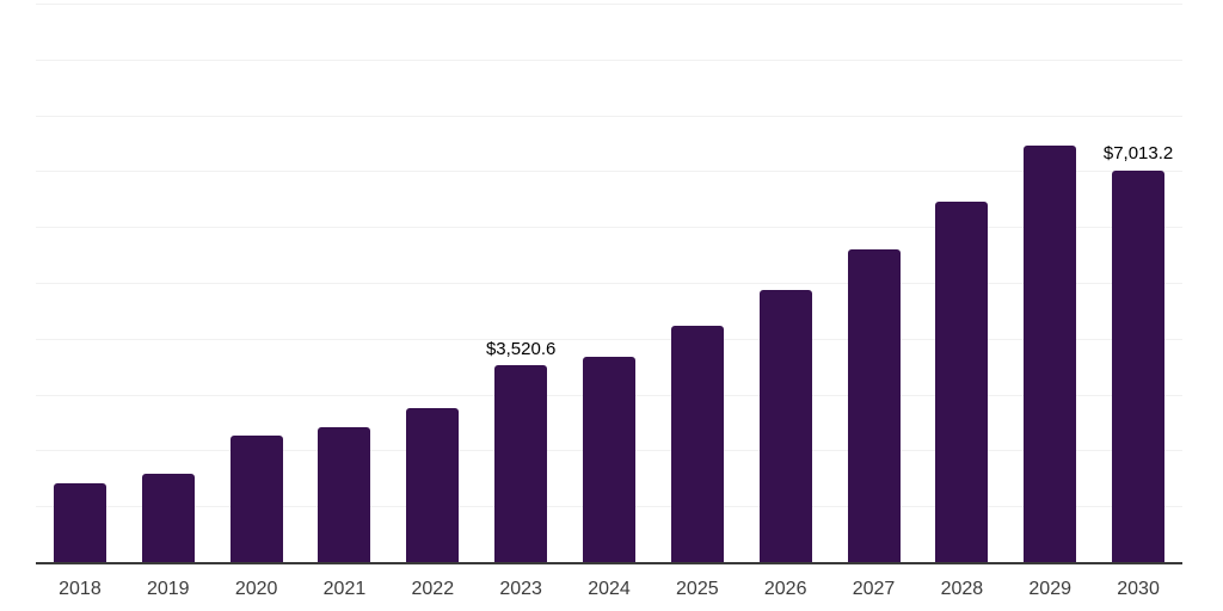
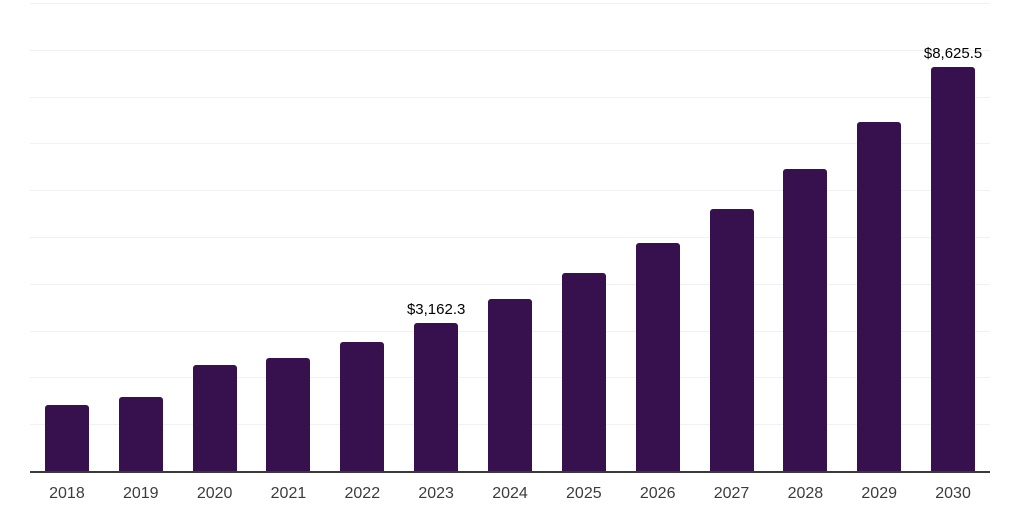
2023: $3,520.6 -> $3,162.3
2030: $7,013.2 -> $8,625.5
